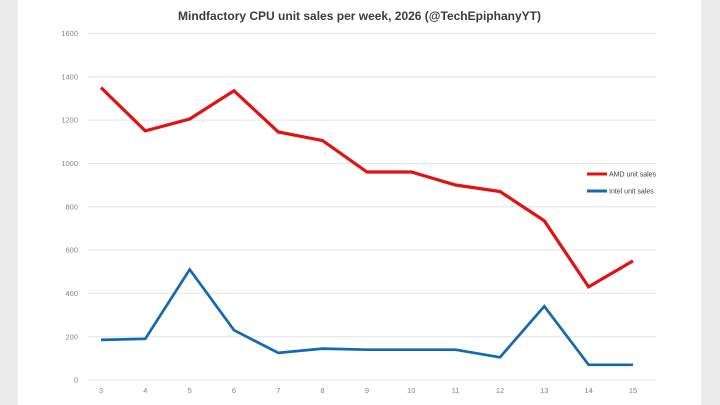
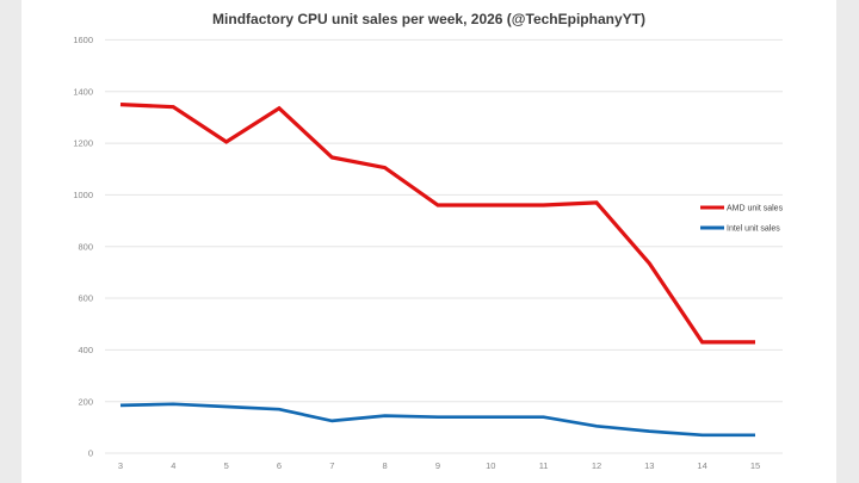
AMD unit sales/4: 1150 -> 1340
Intel unit sales/5: 510 -> 180
Intel unit sales/6: 230 -> 170
AMD unit sales/11: 900 -> 960
AMD unit sales/12: 870 -> 970
Intel unit sales/13: 340 -> 80
AMD unit sales/15: 550 -> 430
